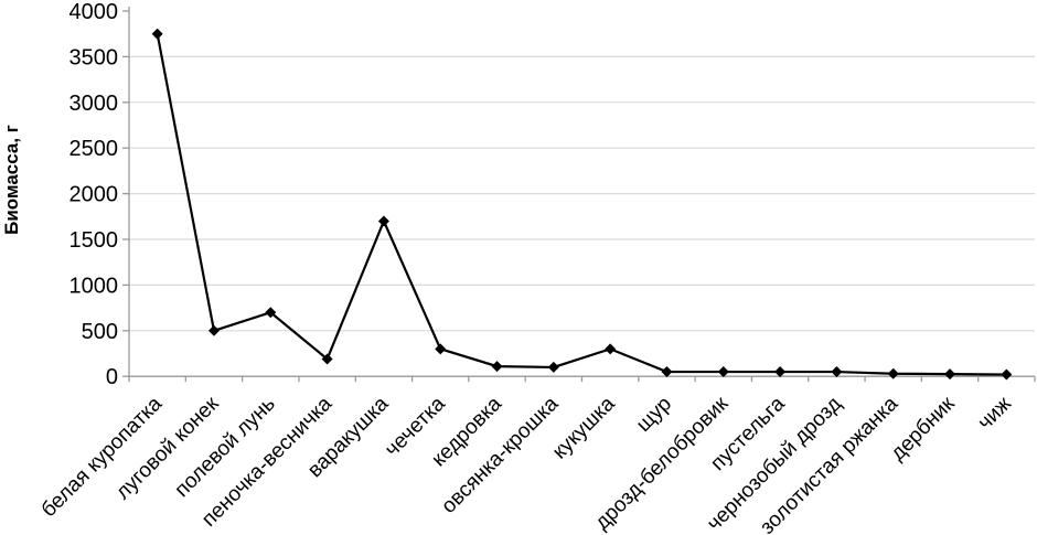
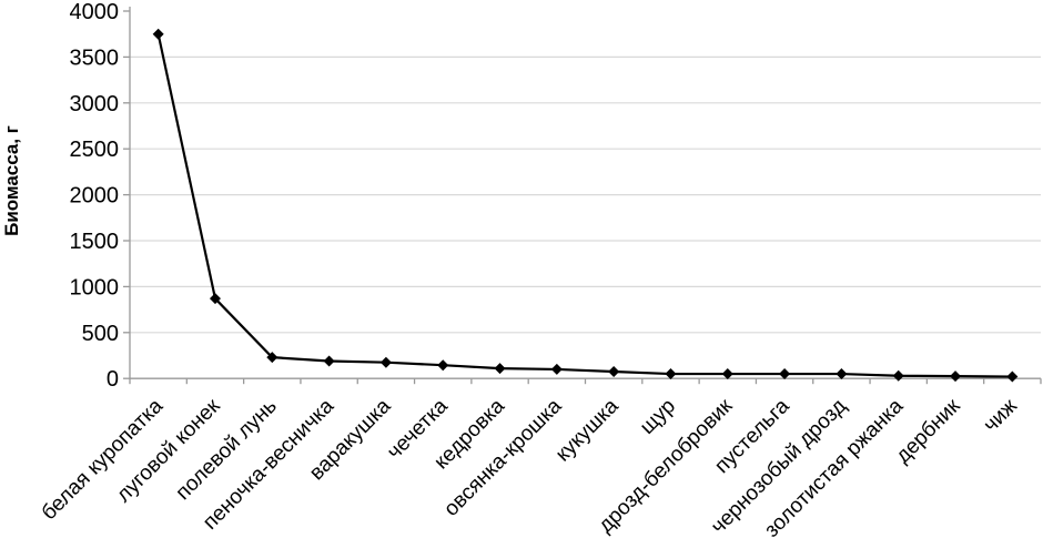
луговой конек: 500 -> 900
полевой лунь: 700 -> 200
варакушка: 1700 -> 200
чечетка: 300 -> 100
кукушка: 300 -> 100
